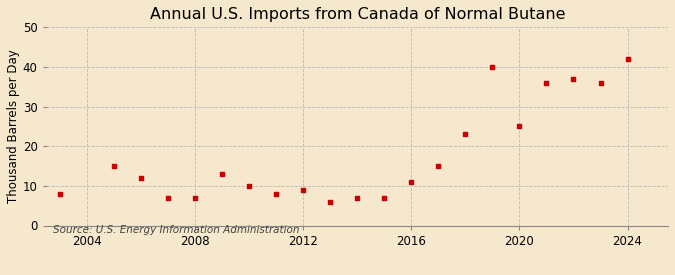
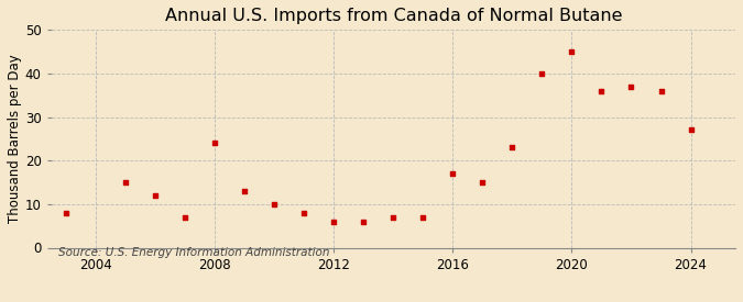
2008: 7 -> 24
2012: 9 -> 6
2016: 11 -> 17
2020: 25 -> 45
2024: 42 -> 27
